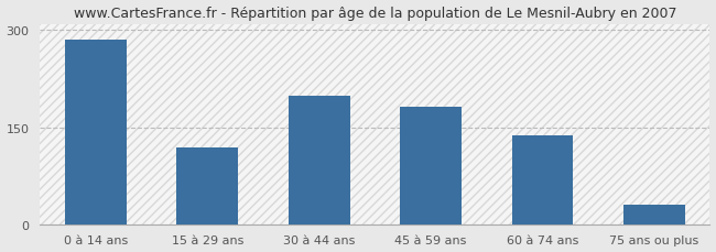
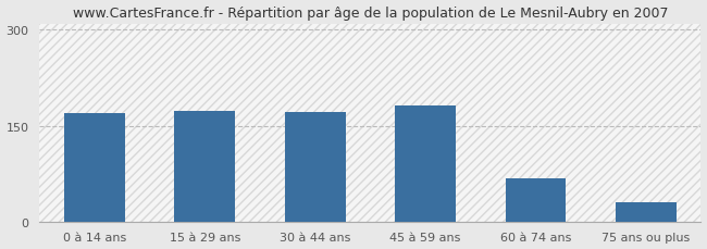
0 à 14 ans: 286 -> 170
15 à 29 ans: 118 -> 173
30 à 44 ans: 198 -> 172
60 à 74 ans: 138 -> 68
